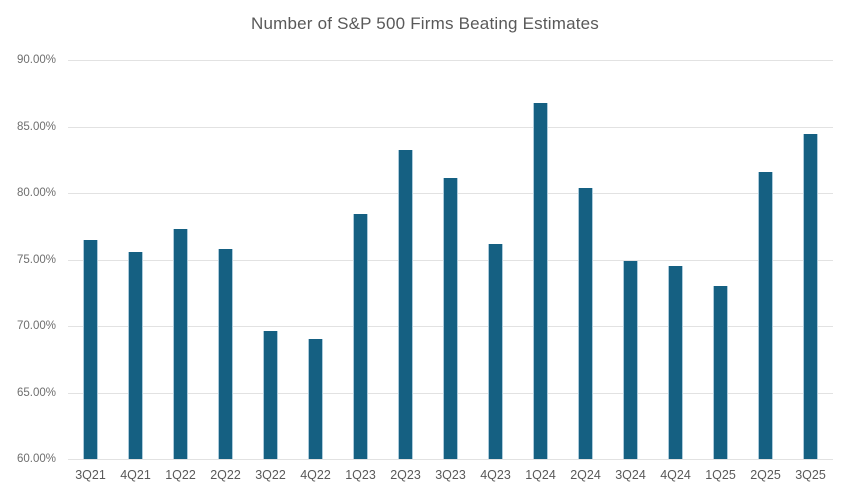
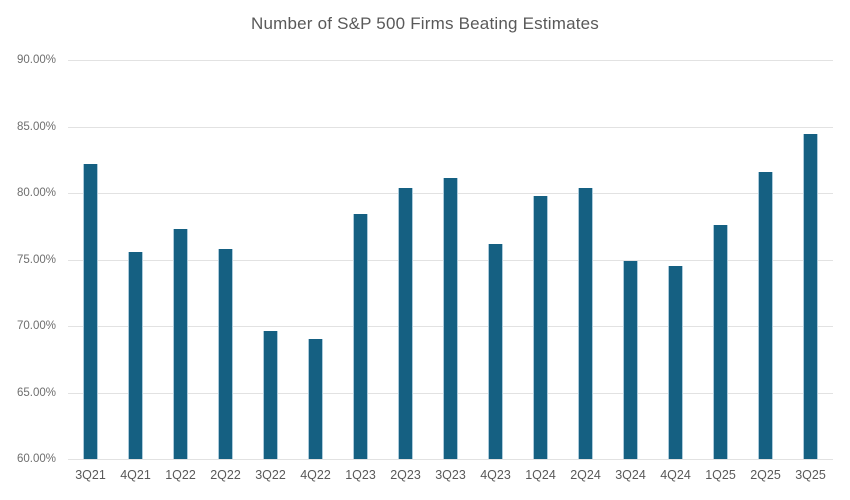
3Q21: 76.5% -> 82.2%
2Q23: 83.2% -> 80.4%
1Q24: 86.8% -> 79.8%
1Q25: 73.0% -> 77.6%
